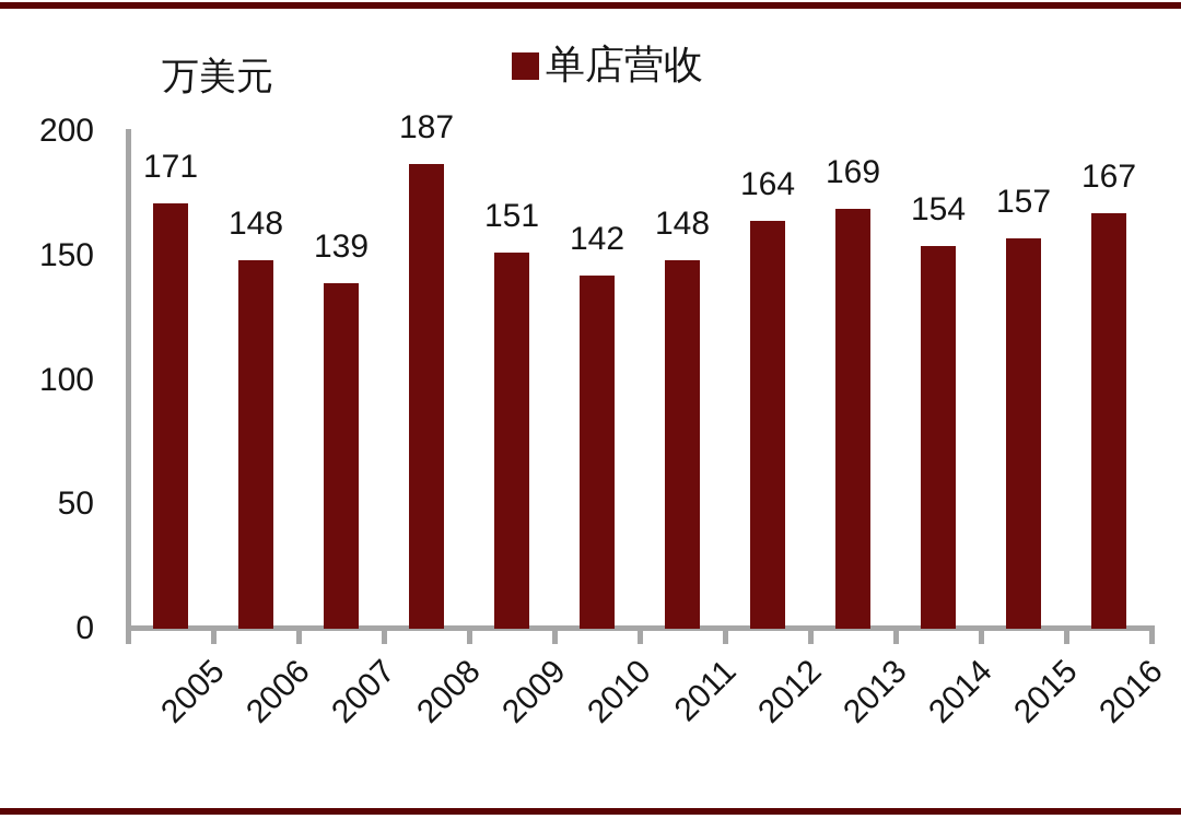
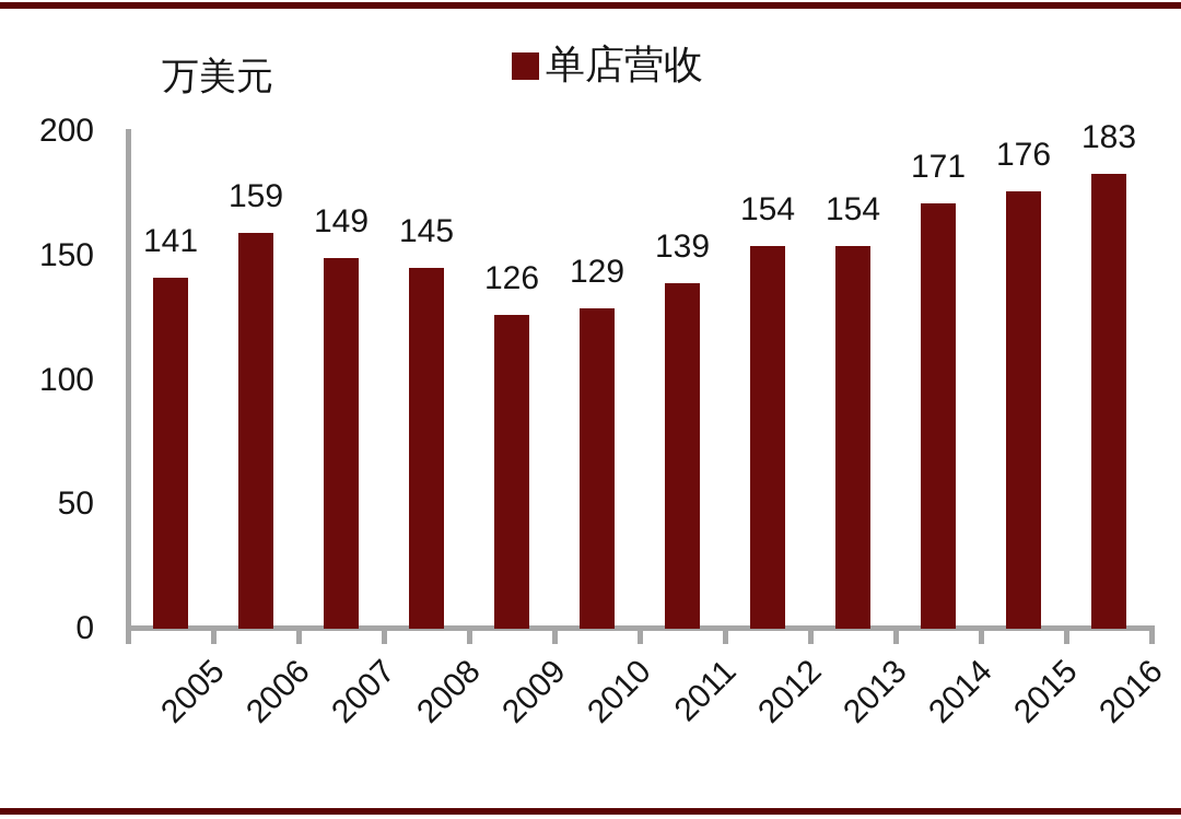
2005: 171 -> 141
2006: 148 -> 159
2007: 139 -> 149
2008: 187 -> 145
2009: 151 -> 126
2010: 142 -> 129
2011: 148 -> 139
2012: 164 -> 154
2013: 169 -> 154
2014: 154 -> 171
2015: 157 -> 176
2016: 167 -> 183
